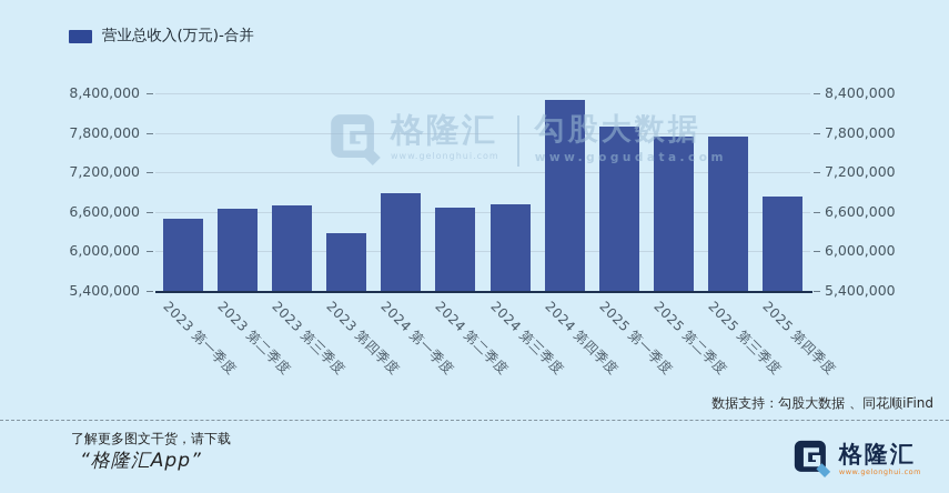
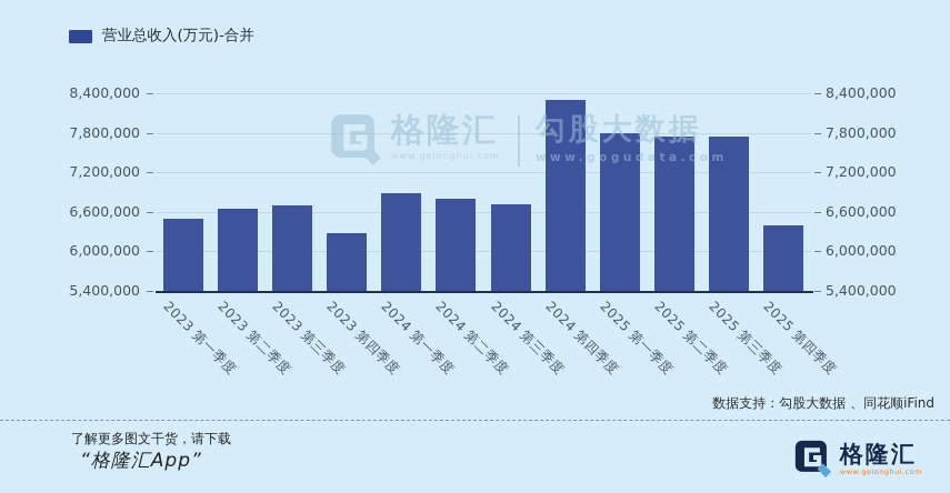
2024 第二季度: 6700000 -> 6800000
2025 第一季度: 7900000 -> 7800000
2025 第四季度: 6800000 -> 6400000
